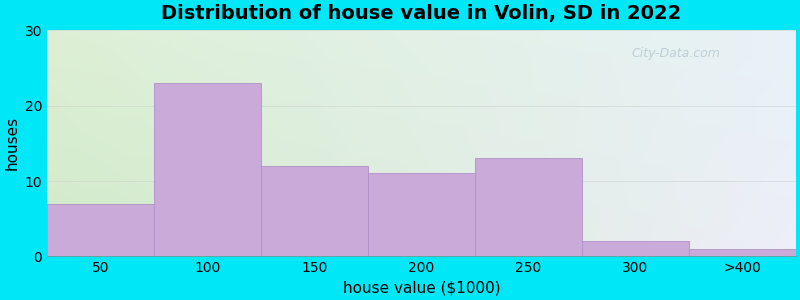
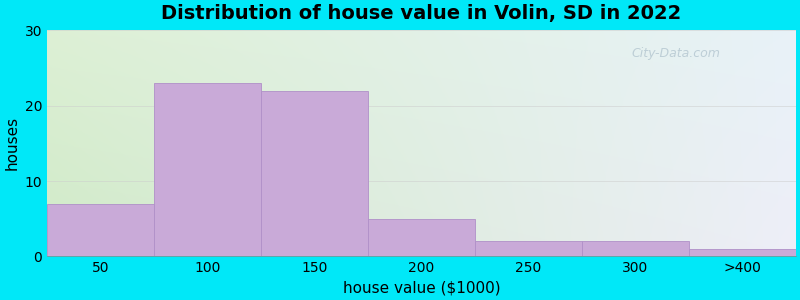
150: 12 -> 22
200: 11 -> 5
250: 13 -> 2
